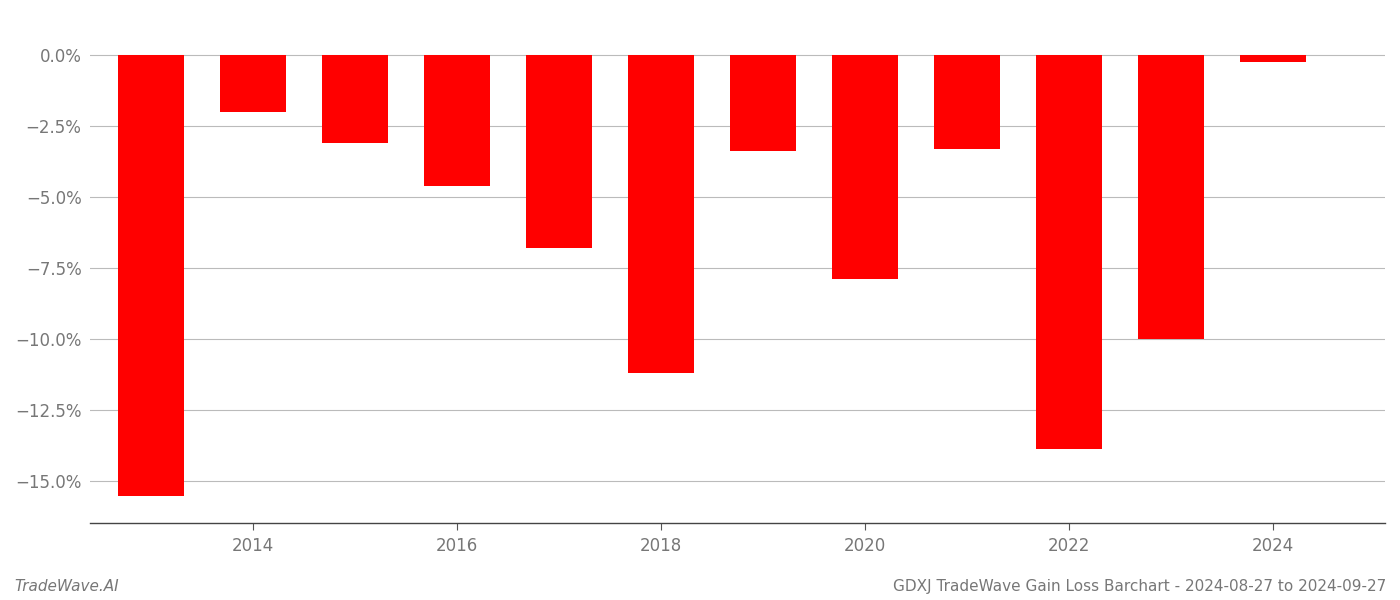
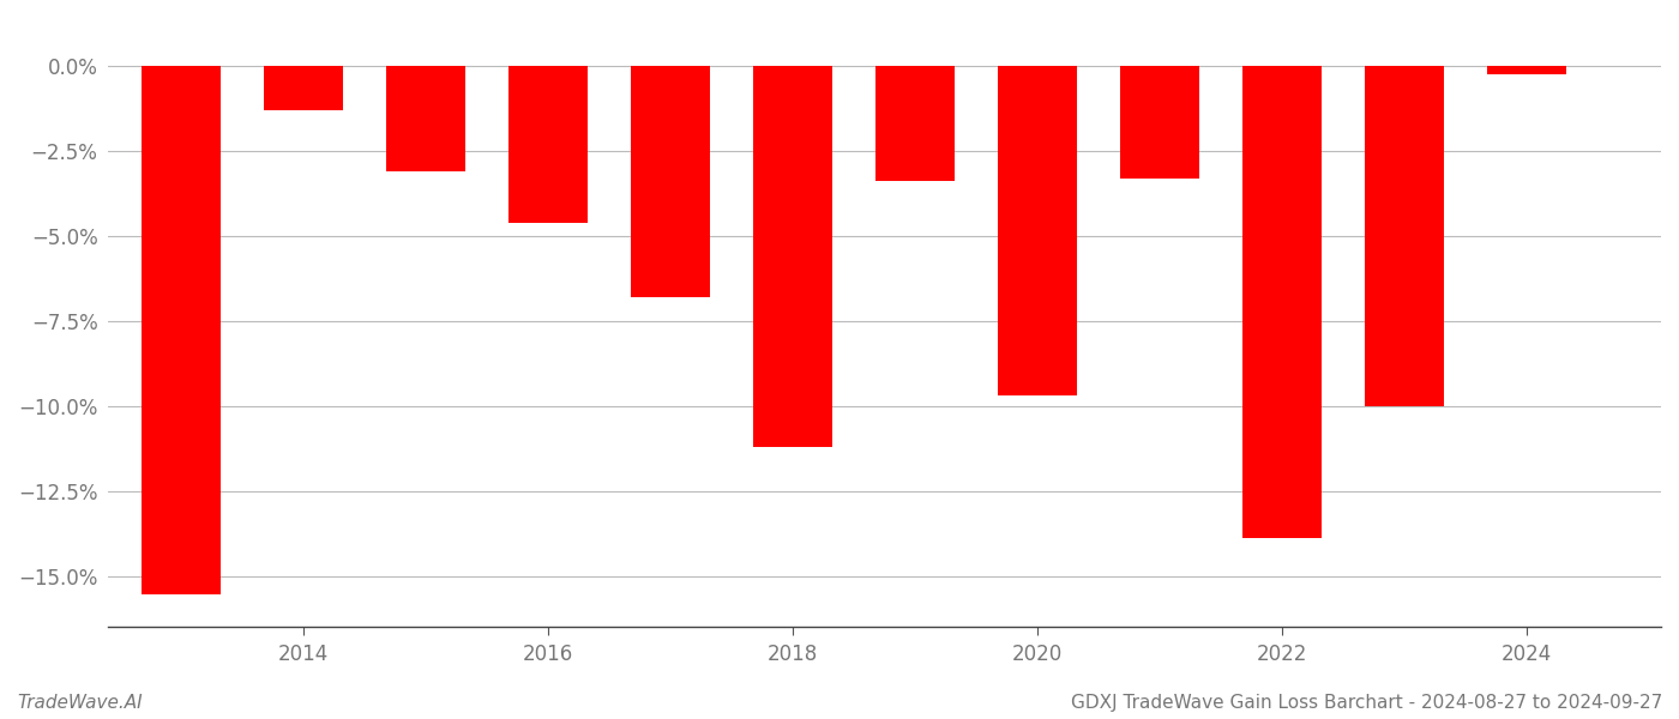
2014: -2.00% -> -1.30%
2020: -7.90% -> -9.70%
